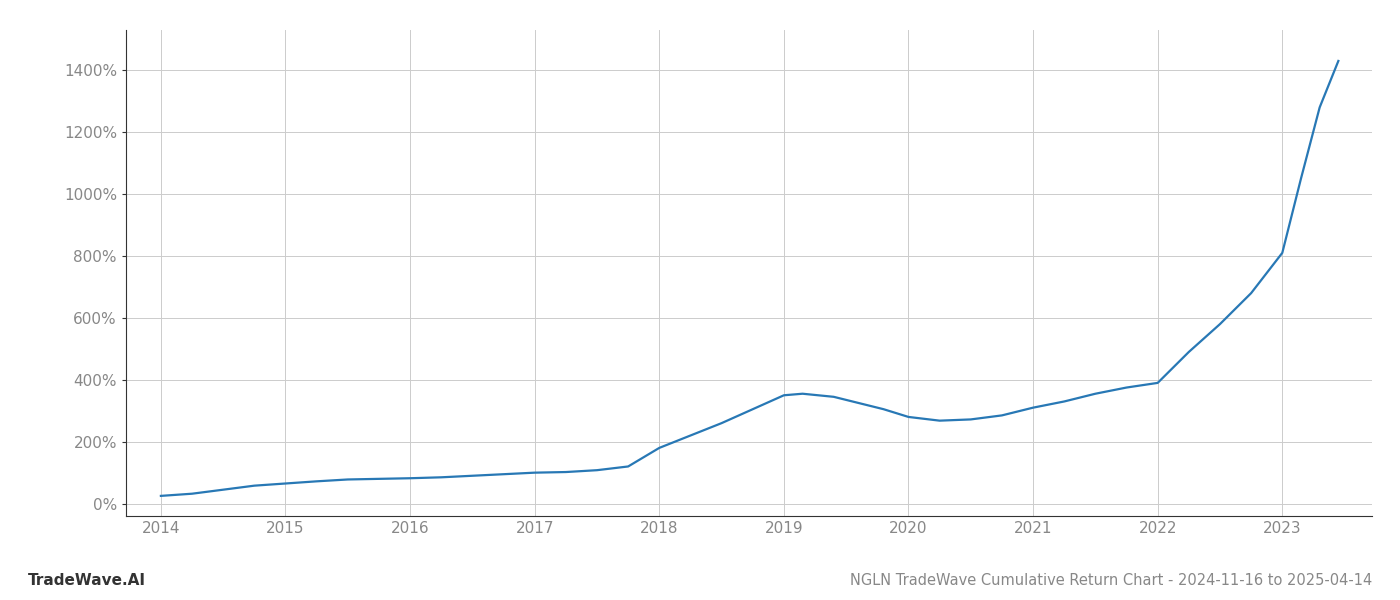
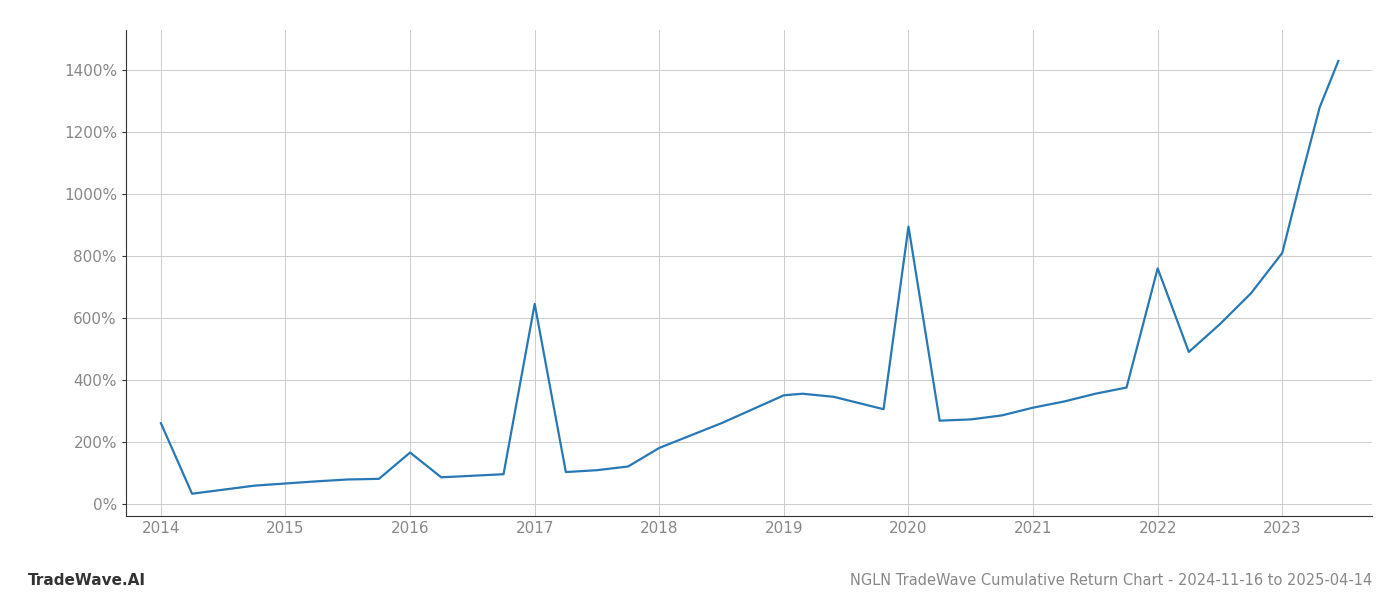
2014: 25% -> 260%
2016: 82% -> 165%
2017: 100% -> 645%
2020: 280% -> 895%
2022: 390% -> 760%
